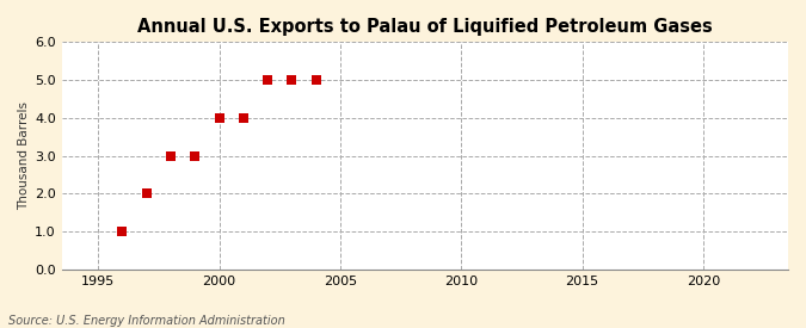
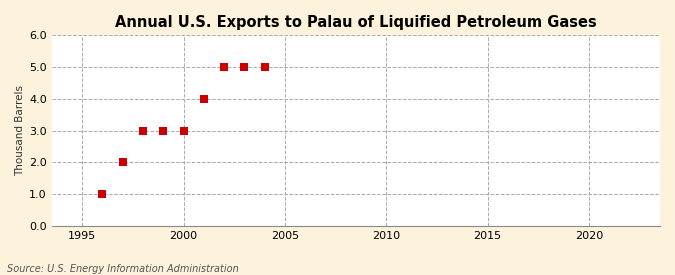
2000: 4 -> 3
